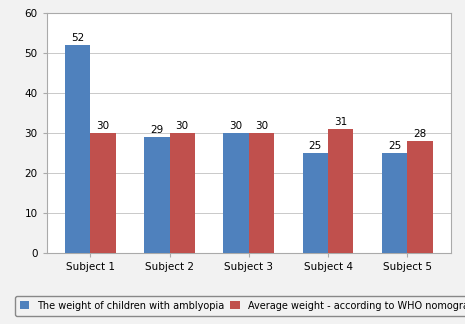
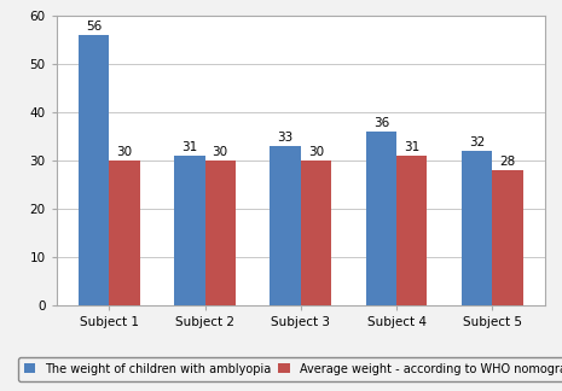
The weight of children with amblyopia/Subject 1: 52 -> 56
The weight of children with amblyopia/Subject 2: 29 -> 31
The weight of children with amblyopia/Subject 3: 30 -> 33
The weight of children with amblyopia/Subject 4: 25 -> 36
The weight of children with amblyopia/Subject 5: 25 -> 32
